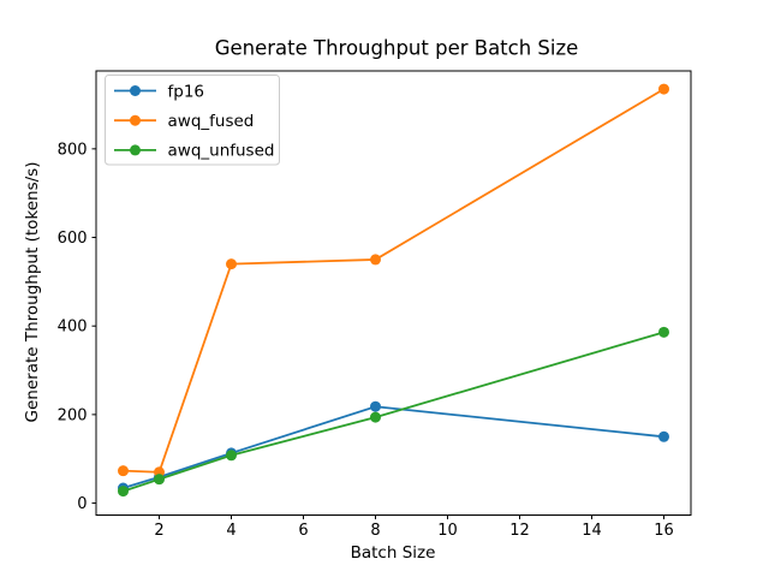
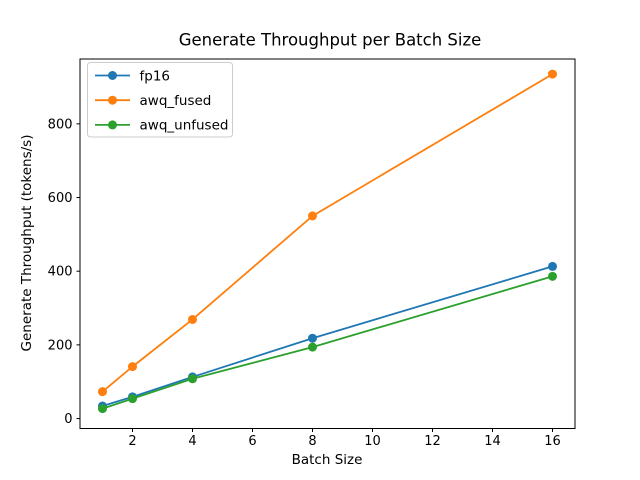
awq_fused/2: 70 -> 140
awq_fused/4: 540 -> 270
fp16/16: 150 -> 410
